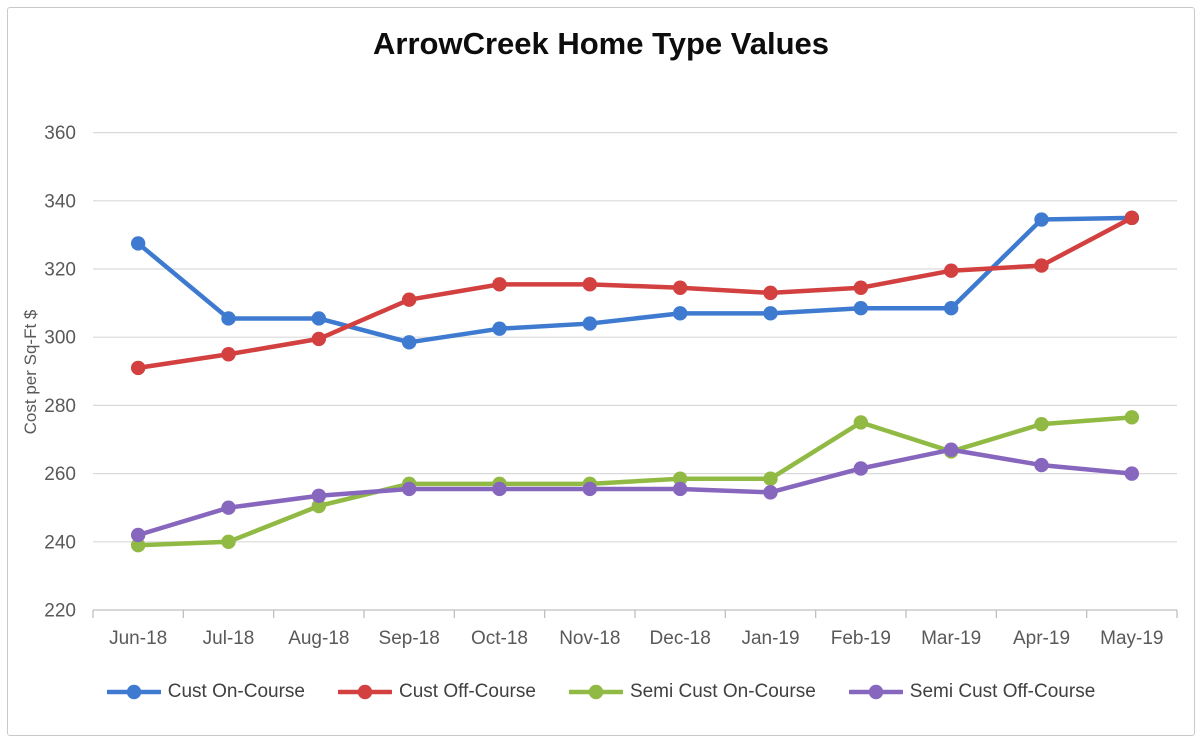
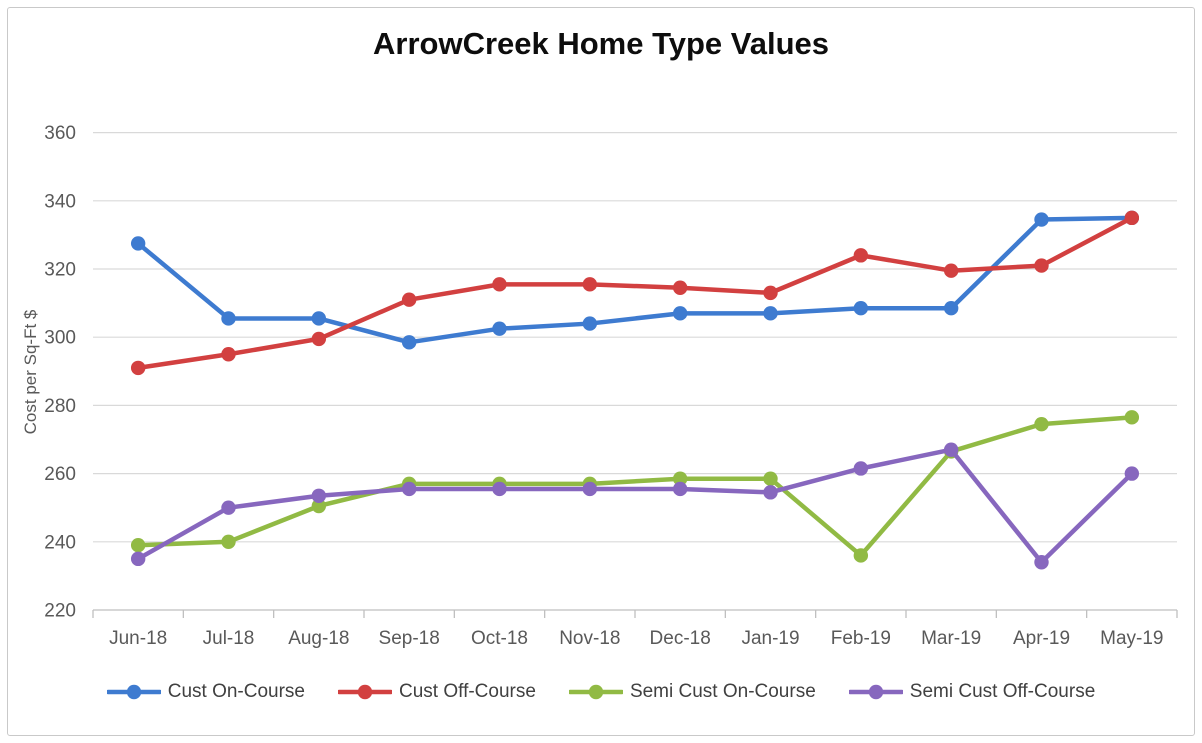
Semi Cust Off-Course/Jun-18: 242 -> 235
Cust Off-Course/Feb-19: 314 -> 324
Semi Cust On-Course/Feb-19: 275 -> 236
Semi Cust Off-Course/Apr-19: 262 -> 234
